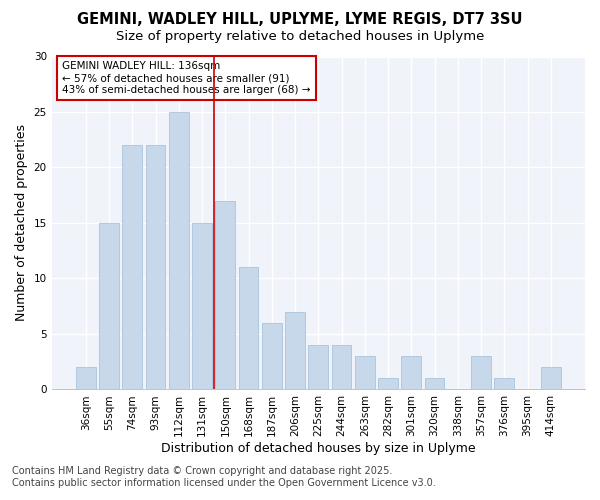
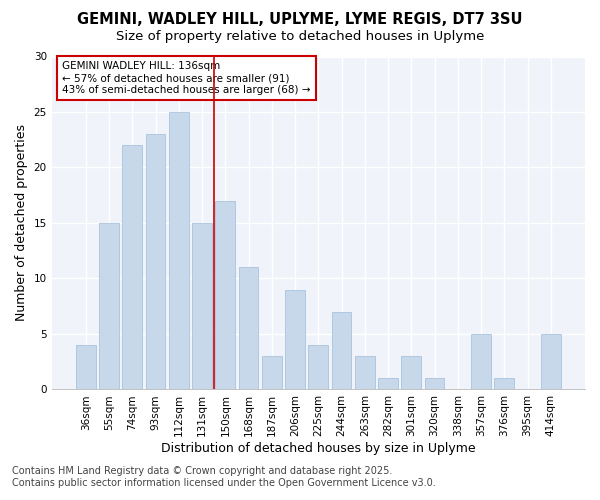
36sqm: 2 -> 4
93sqm: 22 -> 23
187sqm: 6 -> 3
206sqm: 7 -> 9
244sqm: 4 -> 7
357sqm: 3 -> 5
414sqm: 2 -> 5
